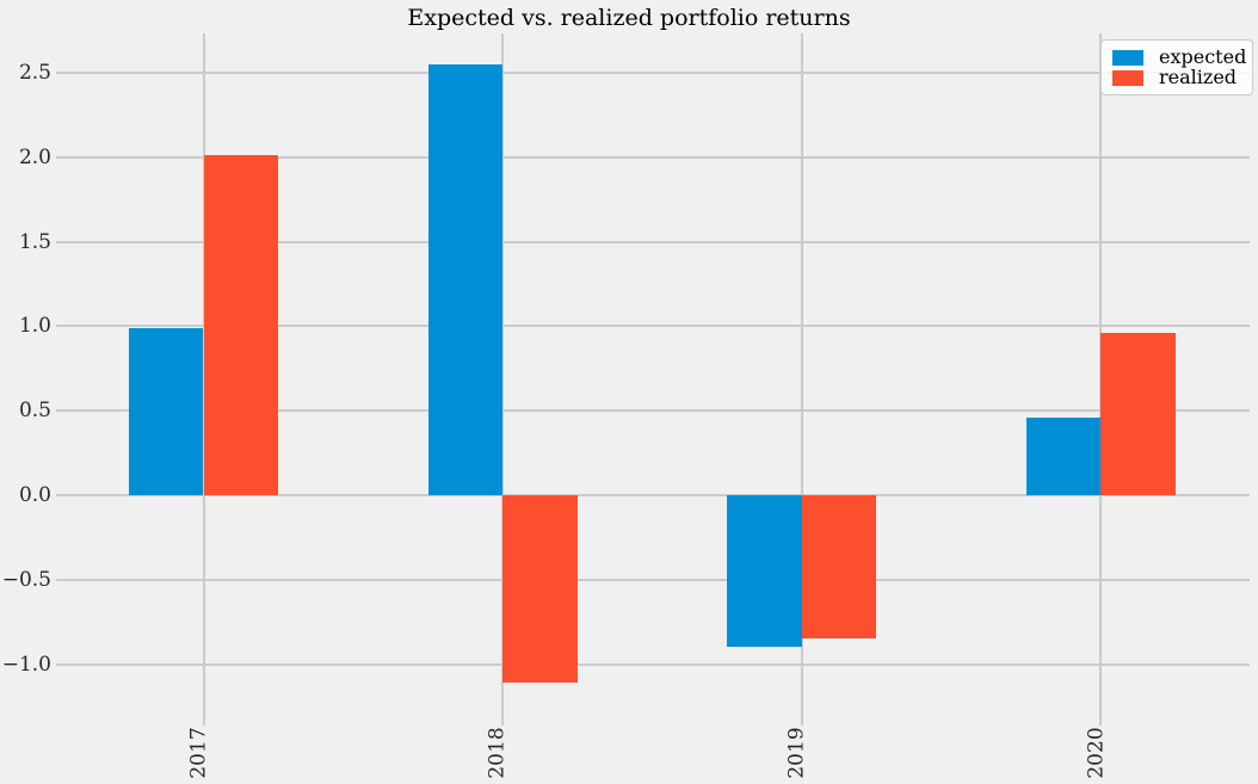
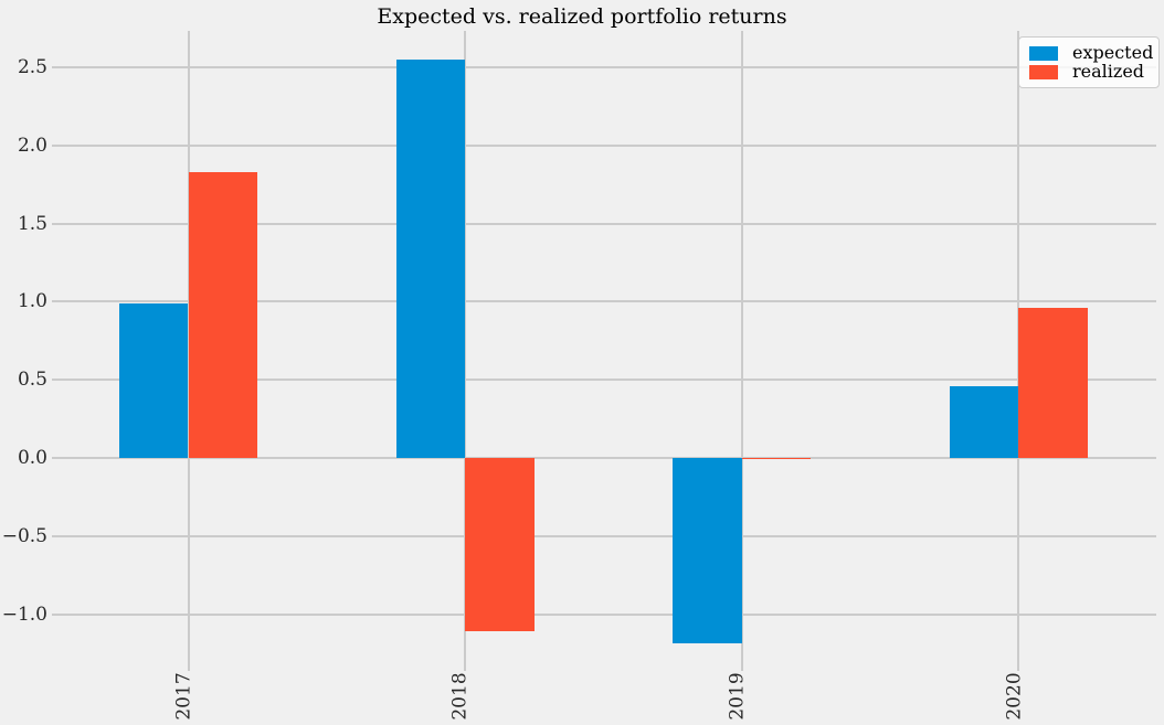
realized/2017: 2.01 -> 1.83
expected/2019: -0.90 -> -1.19
realized/2019: -0.85 -> -0.01
